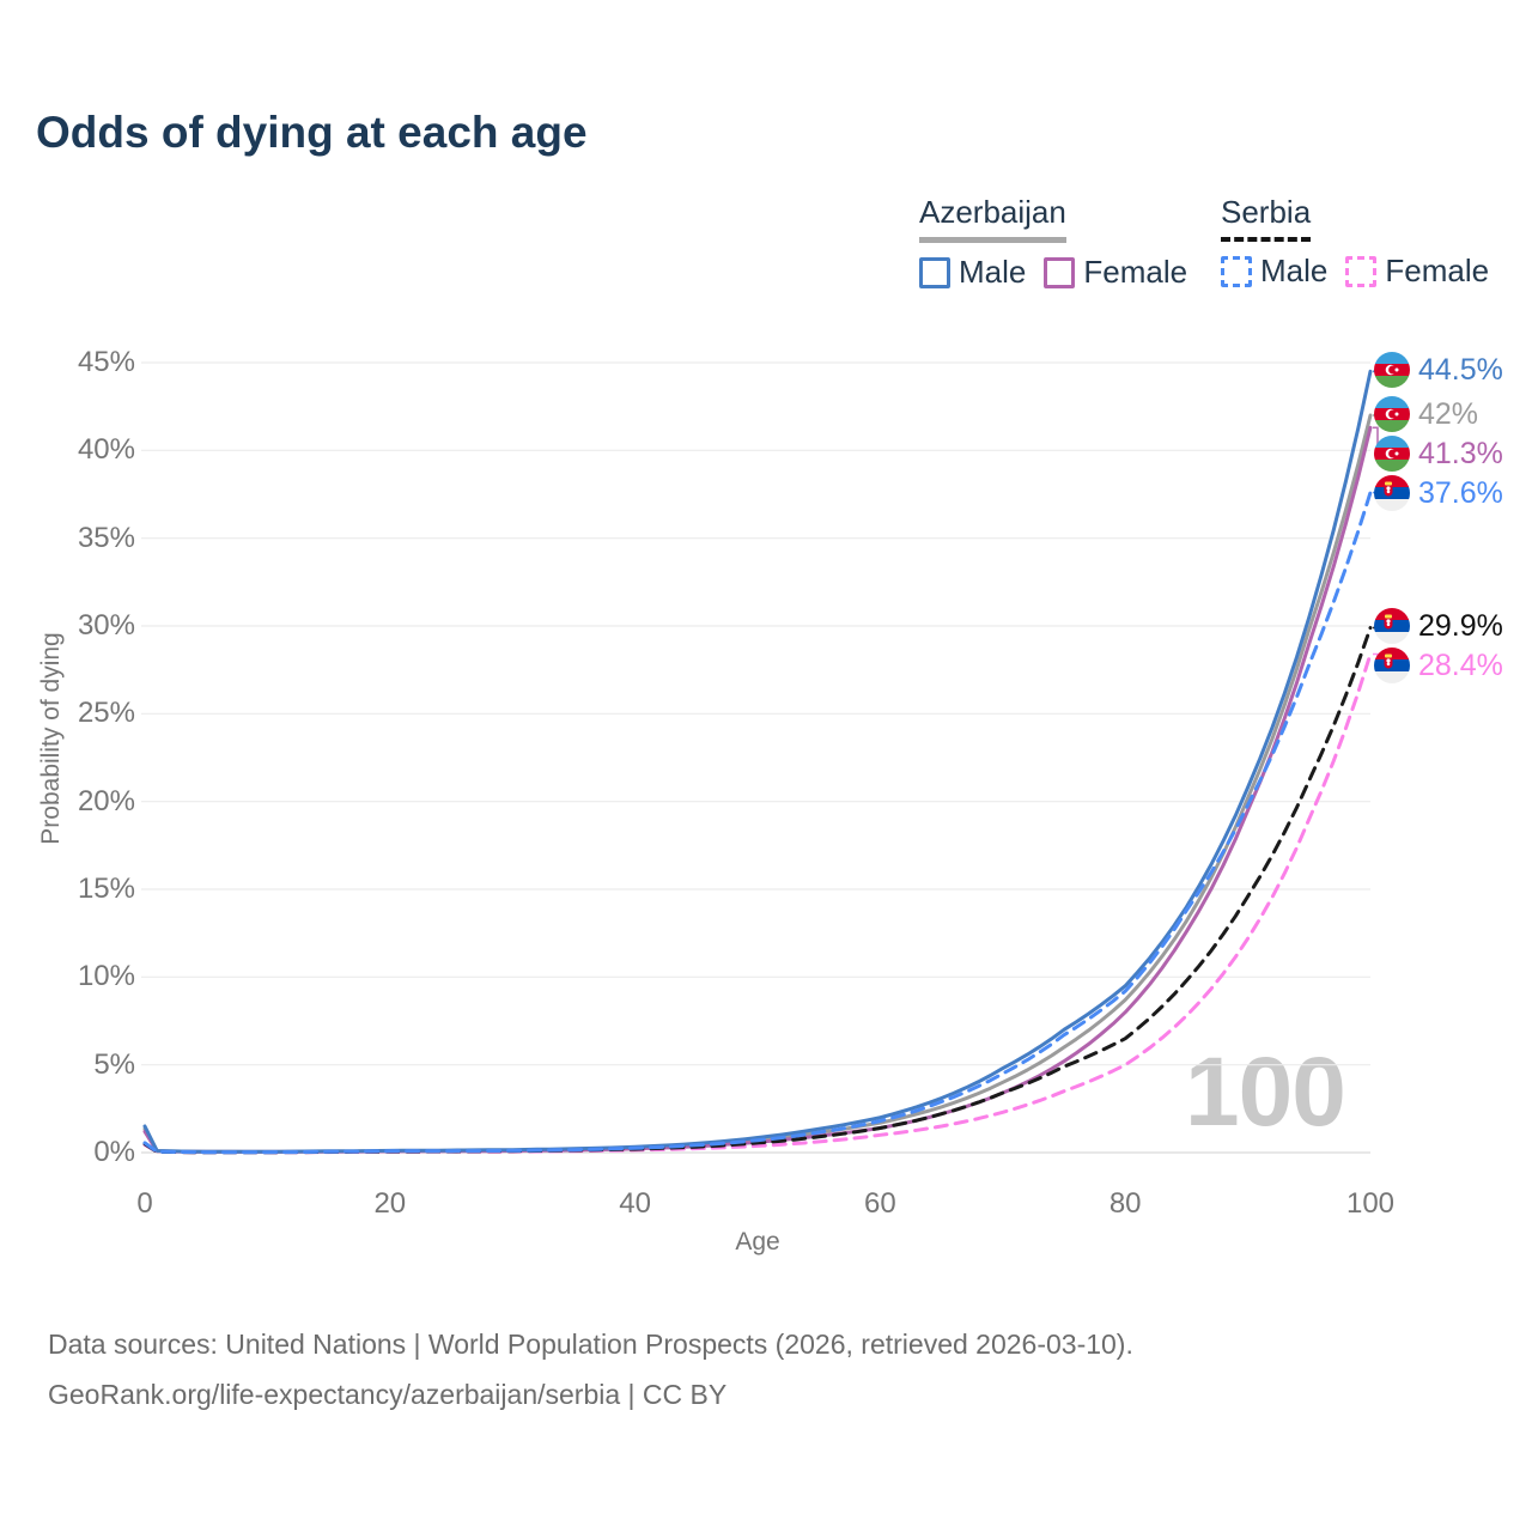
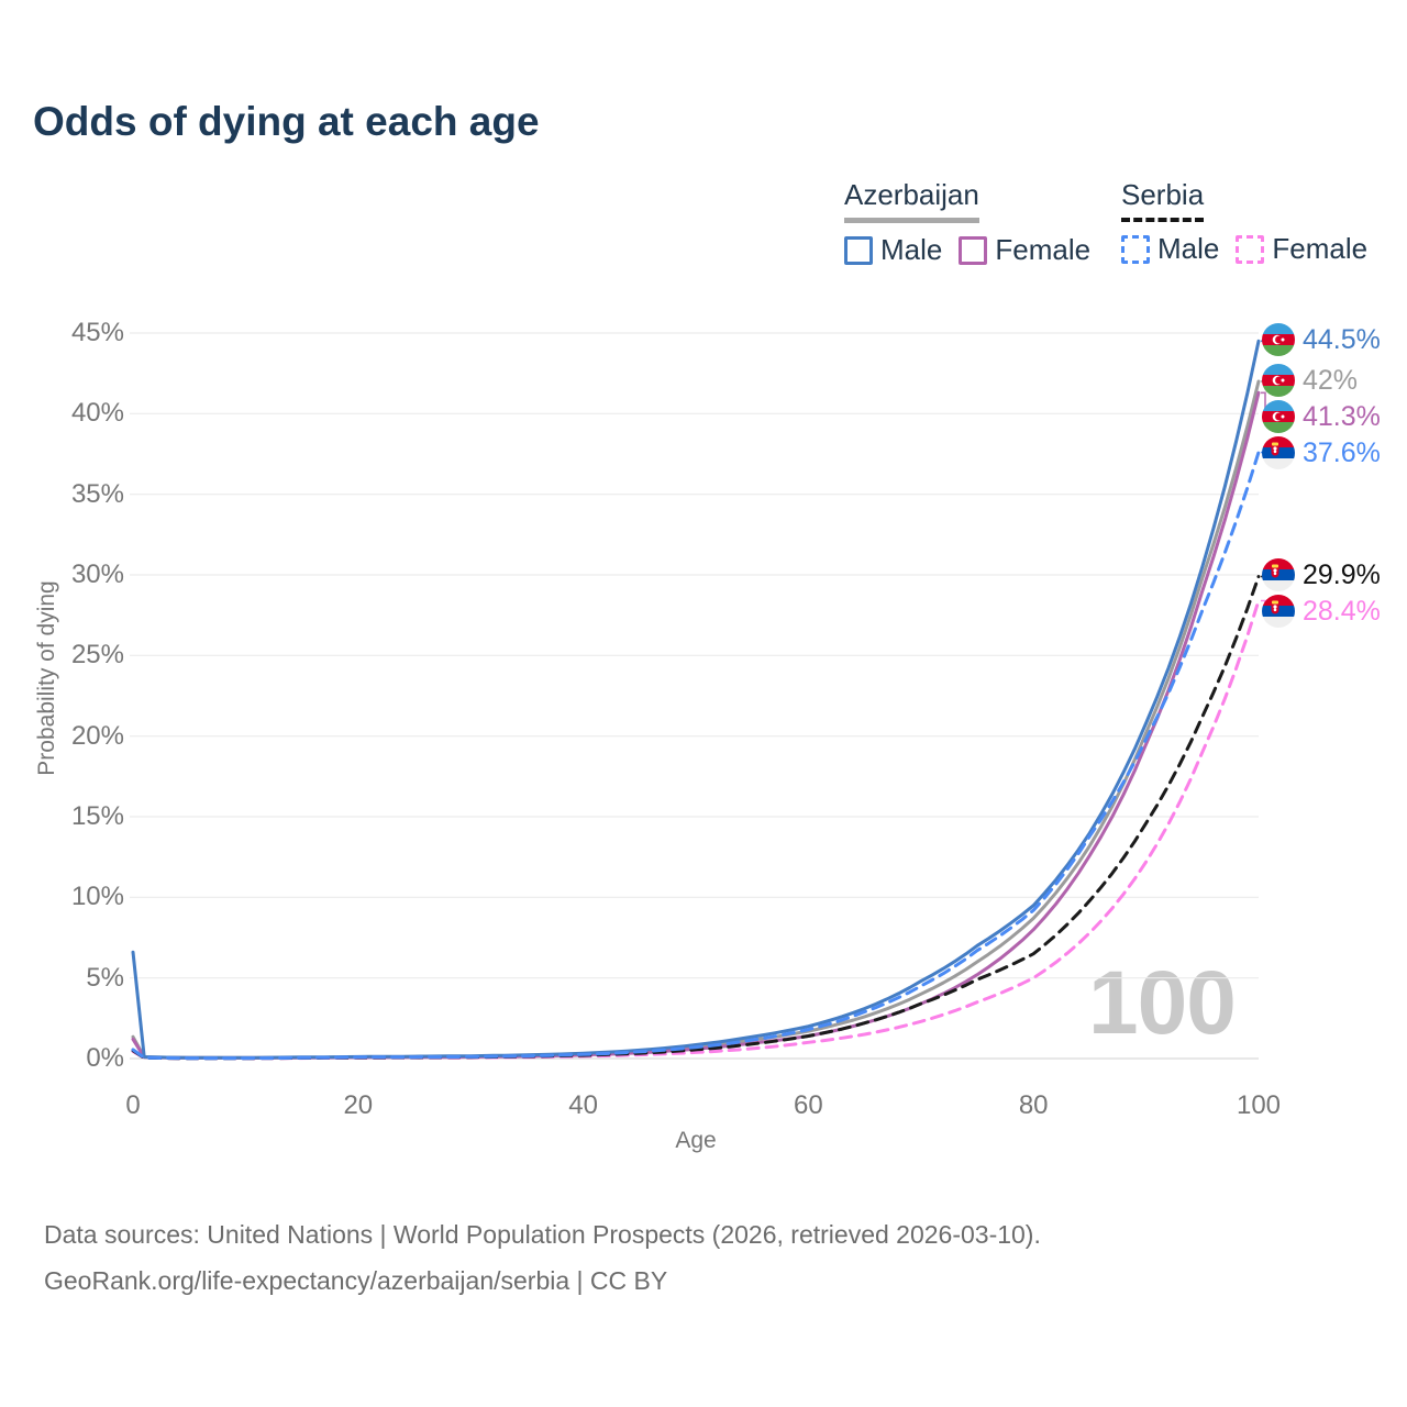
Azerbaijan Male/0: 1.5% -> 6.6%
